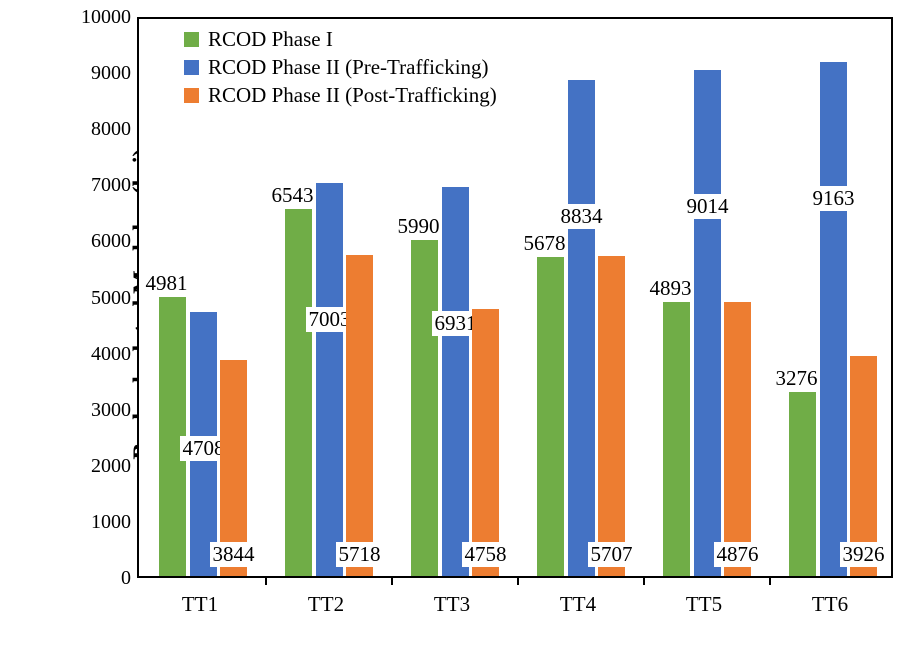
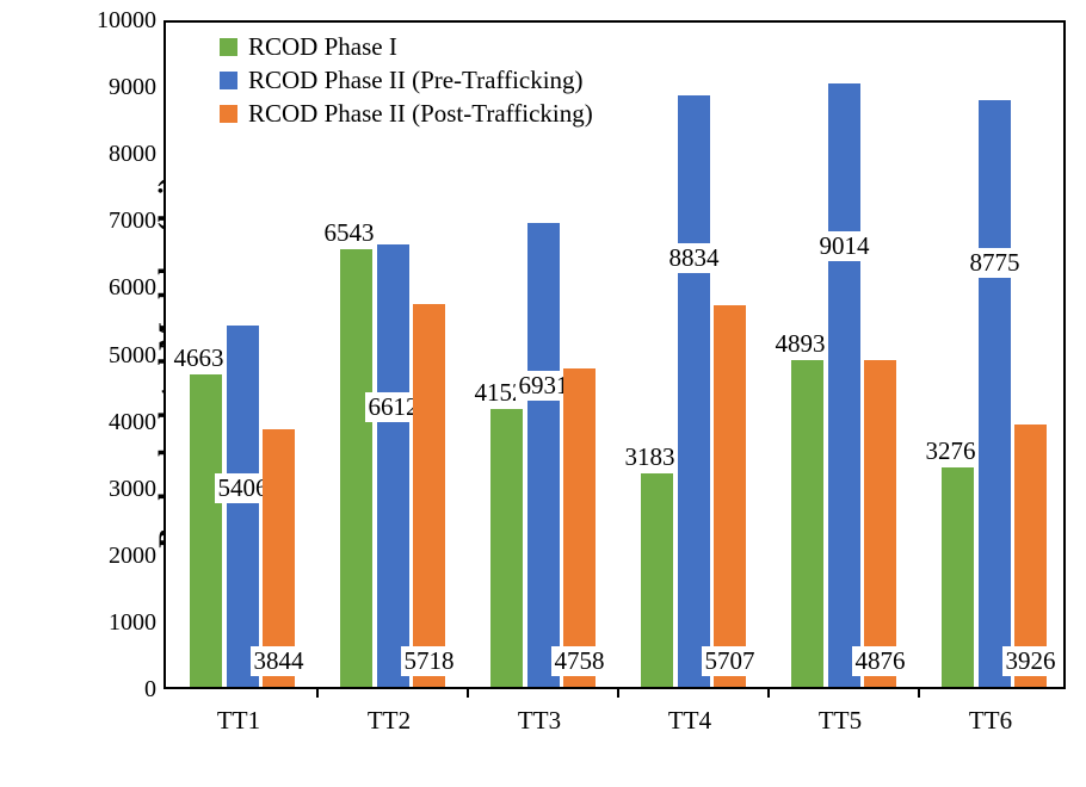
RCOD Phase I/TT1: 4981 -> 4663
RCOD Phase II (Pre-Trafficking)/TT1: 4708 -> 5406
RCOD Phase II (Pre-Trafficking)/TT2: 7003 -> 6612
RCOD Phase I/TT3: 5990 -> 4152
RCOD Phase I/TT4: 5678 -> 3183
RCOD Phase II (Pre-Trafficking)/TT6: 9163 -> 8775
